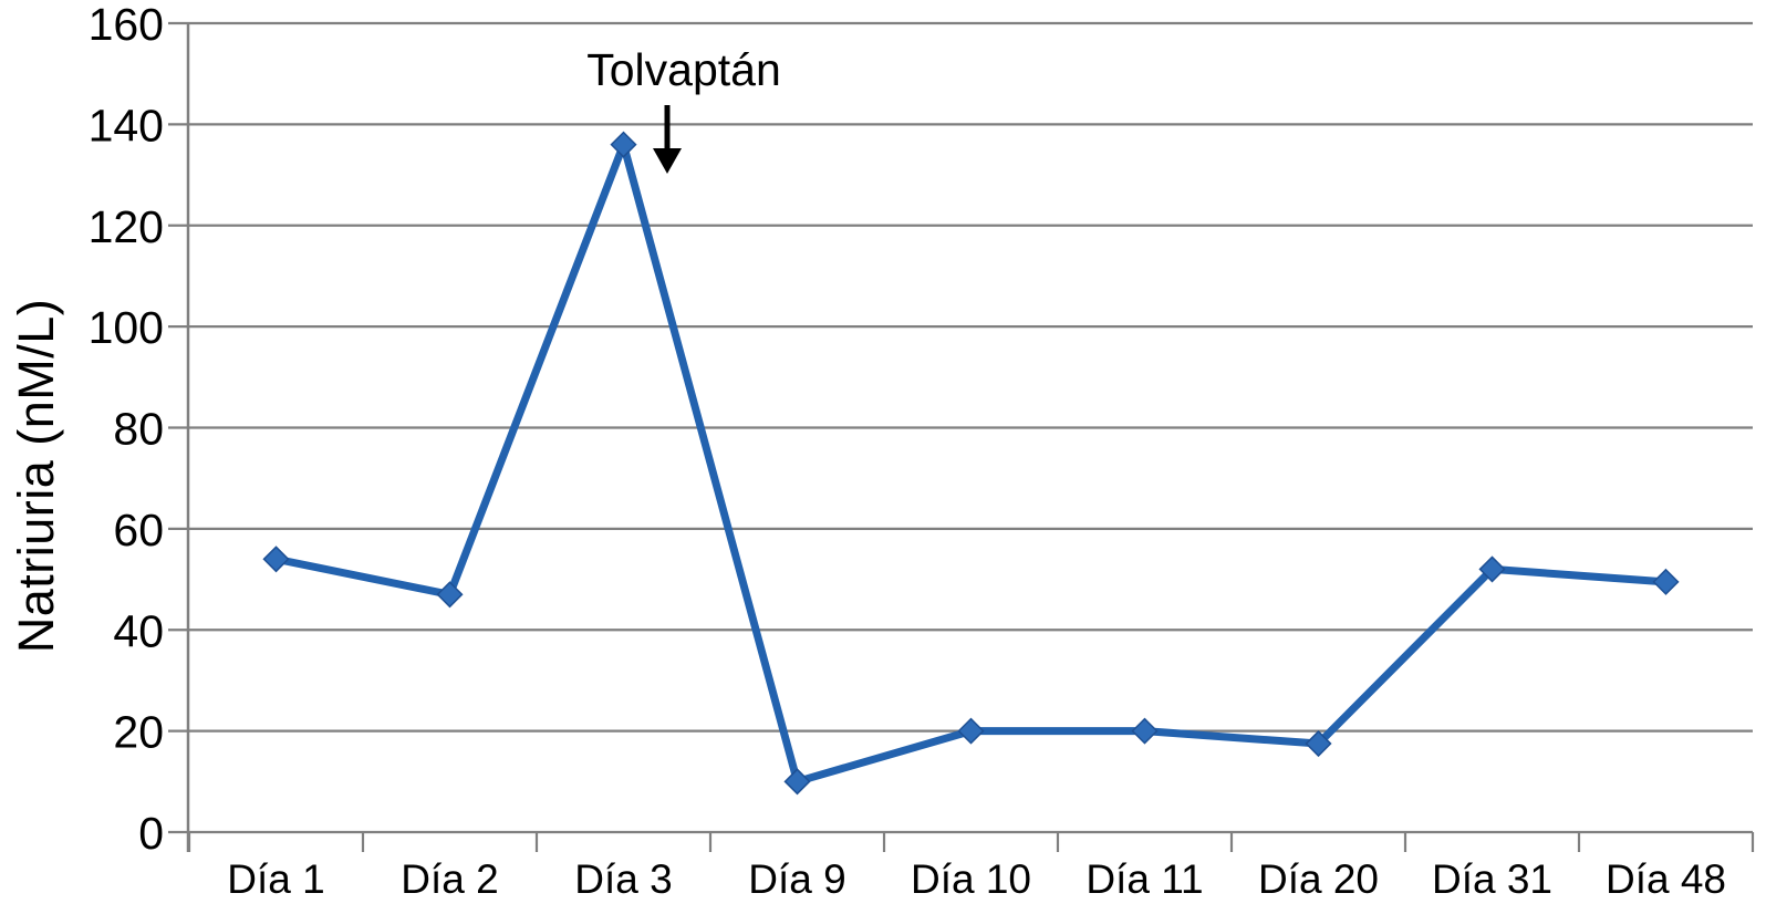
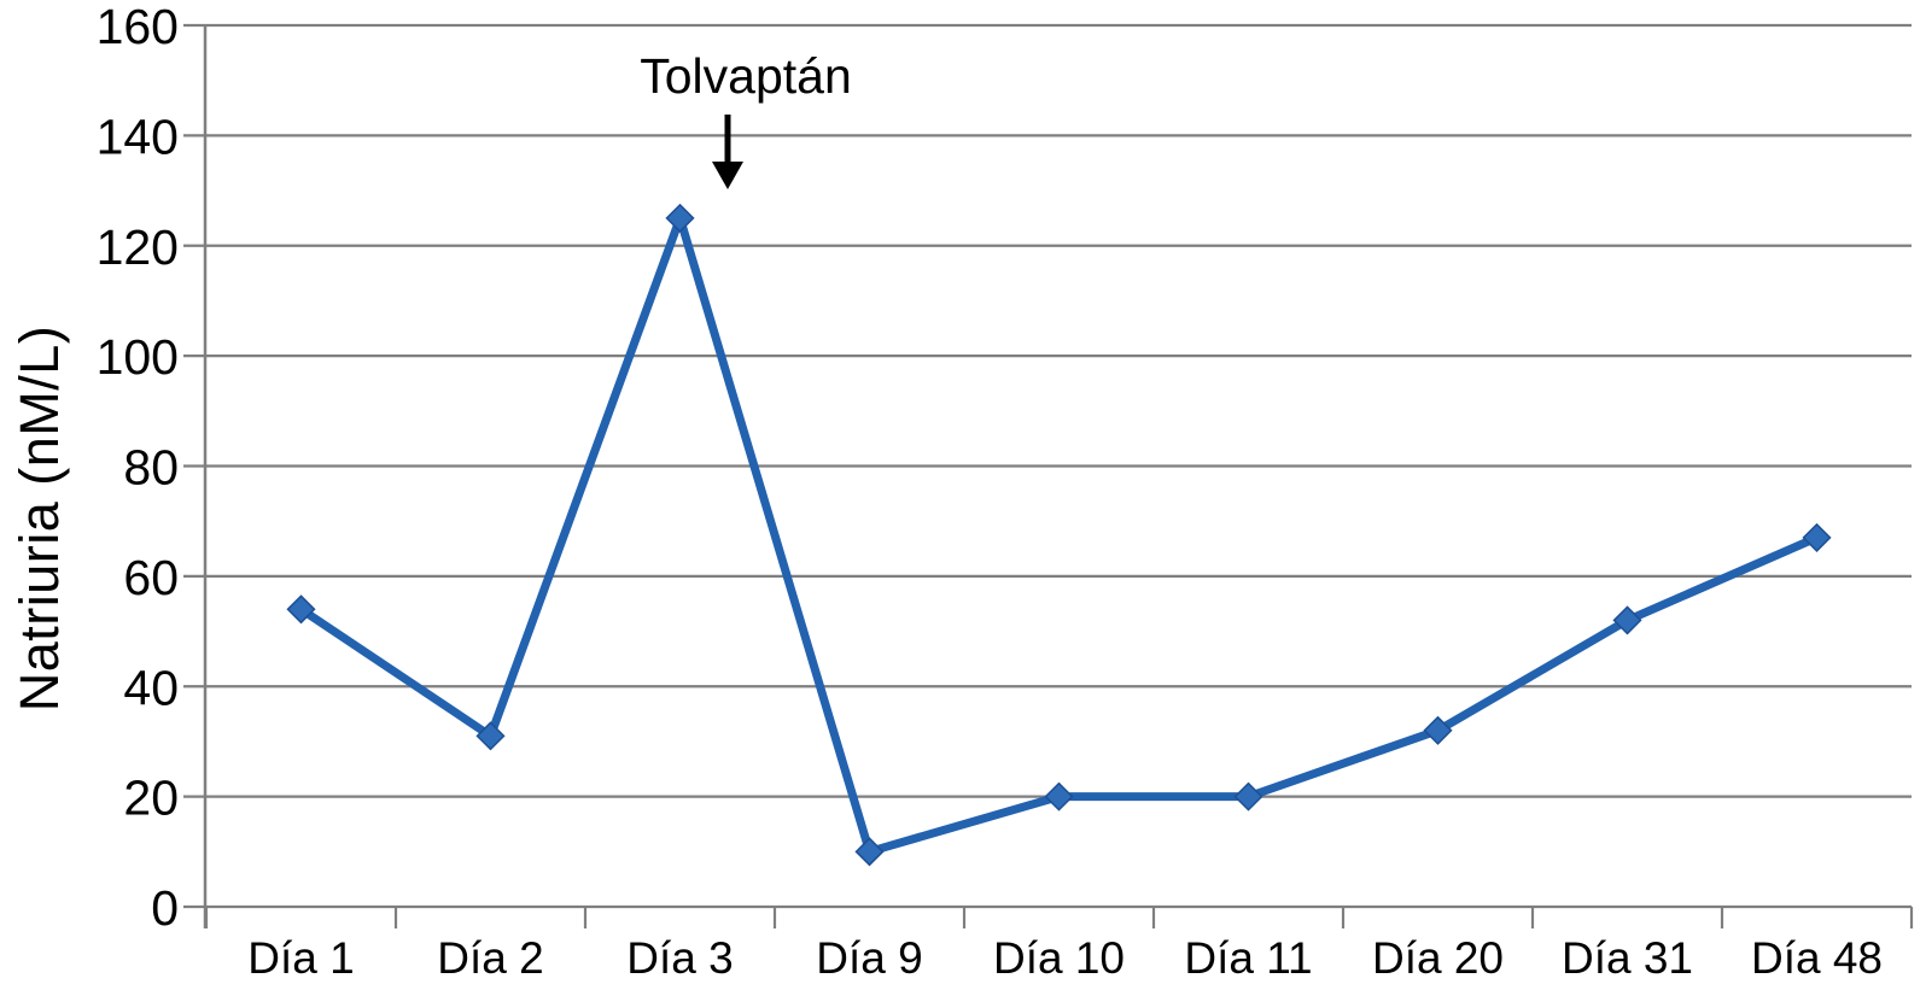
Día 2: 47 -> 31
Día 3: 136 -> 125
Día 20: 18 -> 32
Día 48: 50 -> 67
